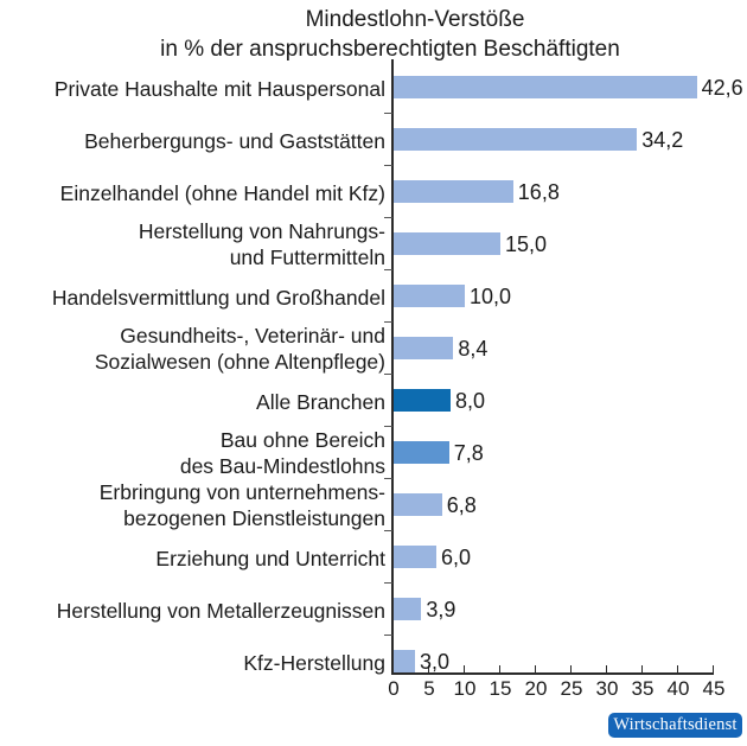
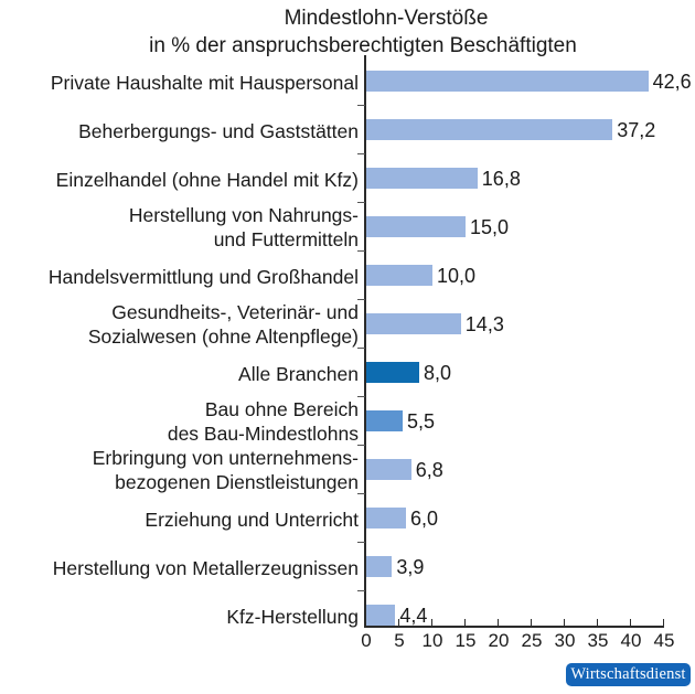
Beherbergungs- und Gaststätten: 34,2 -> 37,2
Gesundheits-, Veterinär- und Sozialwesen (ohne Altenpflege): 8,4 -> 14,3
Bau ohne Bereich des Bau-Mindestlohns: 7,8 -> 5,5
Kfz-Herstellung: 3,0 -> 4,4
